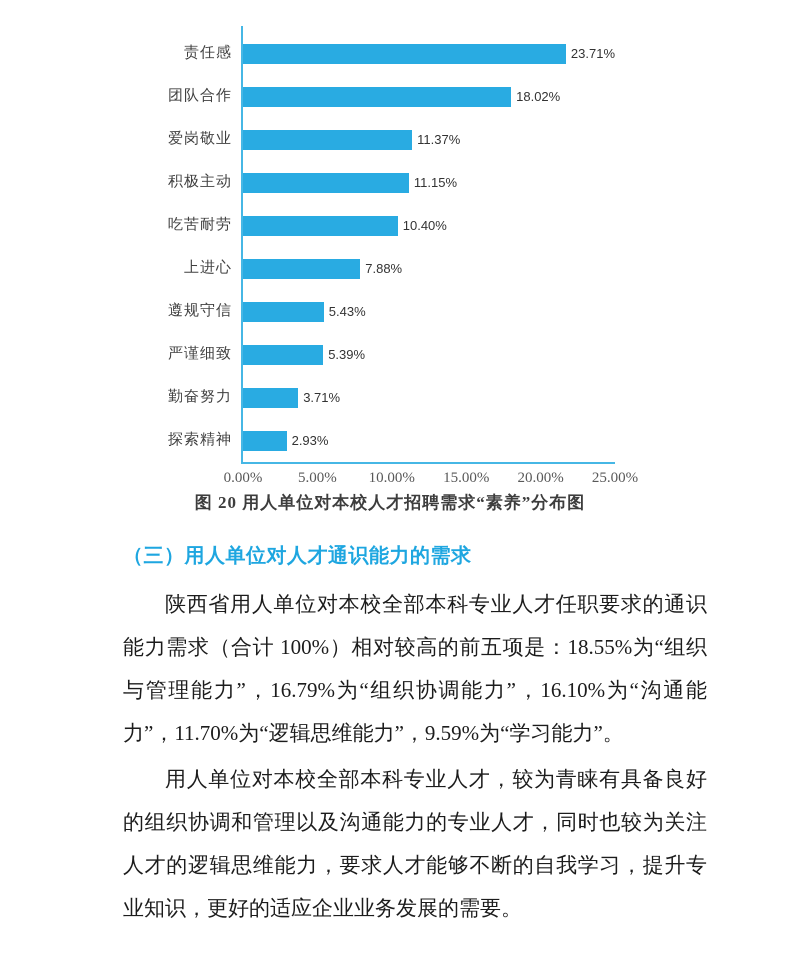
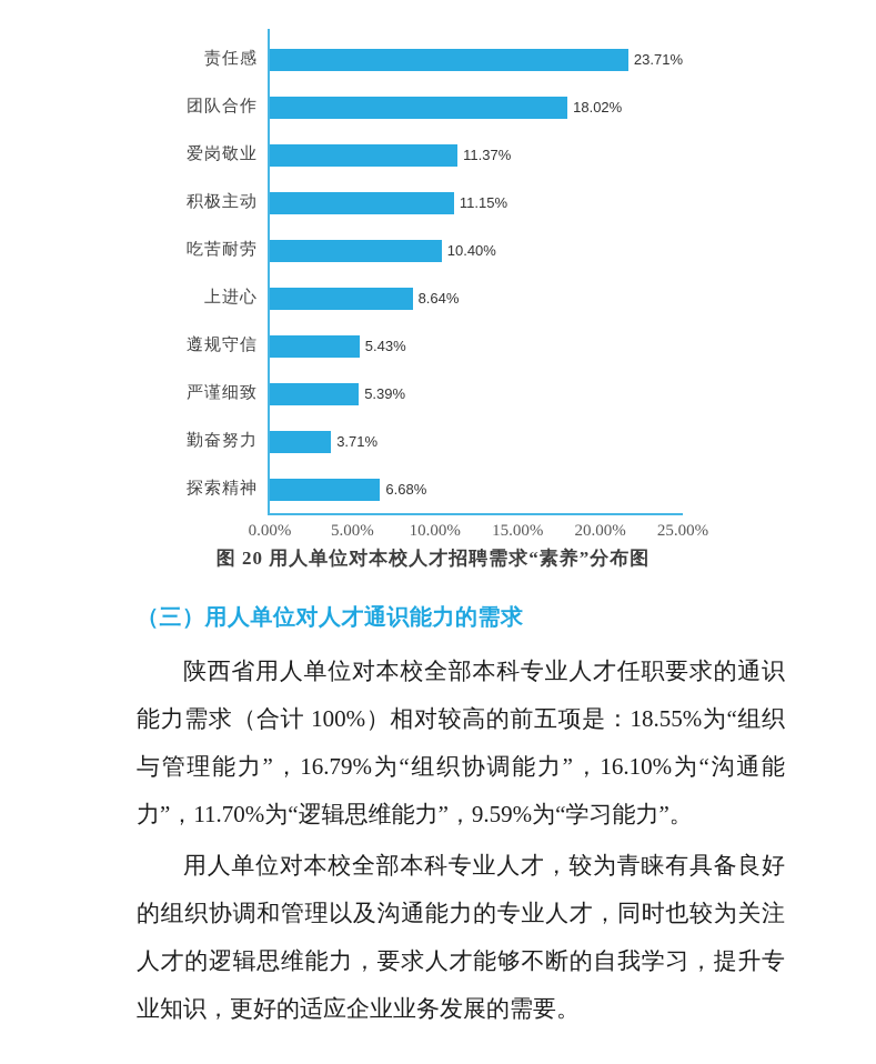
上进心: 7.88% -> 8.64%
探索精神: 2.93% -> 6.68%
